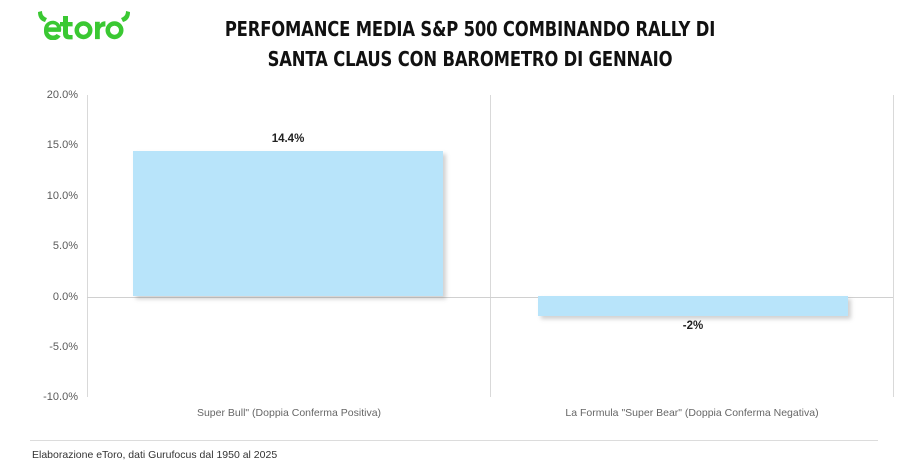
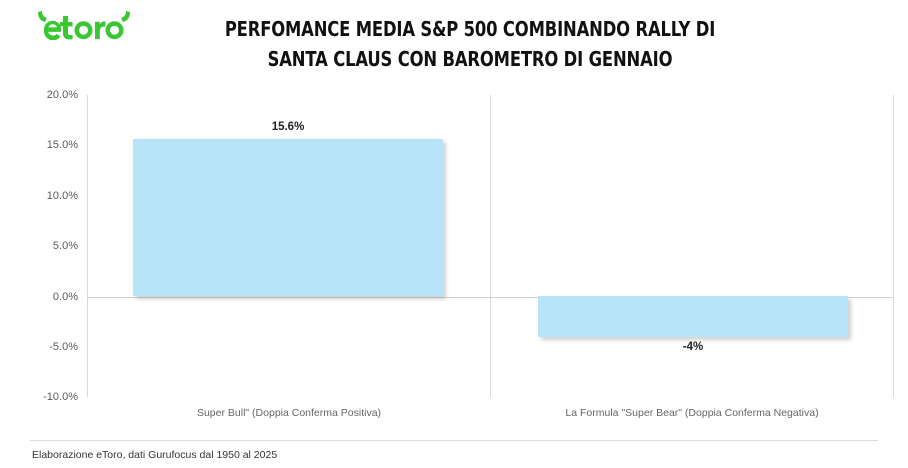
Super Bull" (Doppia Conferma Positiva): 14.4% -> 15.6%
La Formula "Super Bear" (Doppia Conferma Negativa): -2% -> -4%
